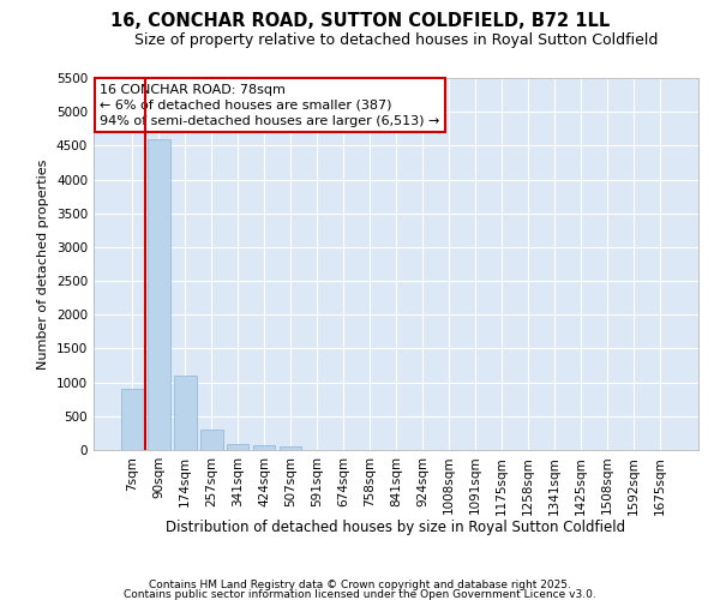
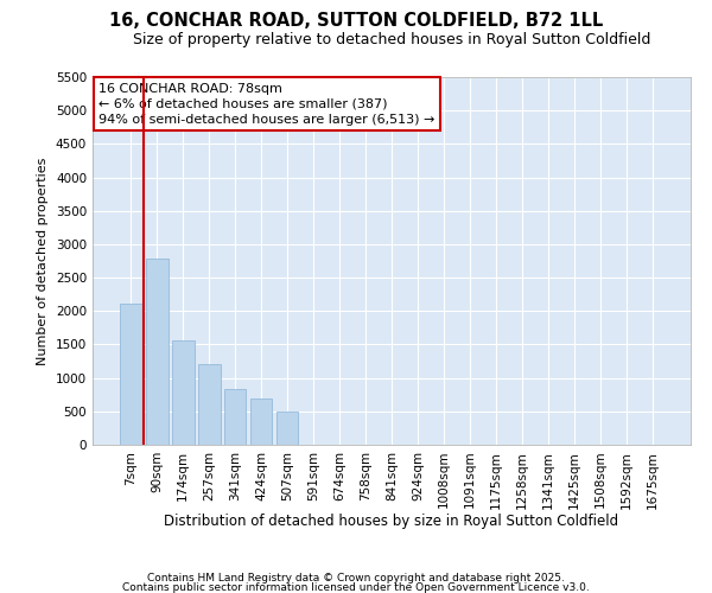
7sqm: 900 -> 2120
90sqm: 4600 -> 2780
174sqm: 1100 -> 1560
257sqm: 300 -> 1200
341sqm: 90 -> 840
424sqm: 60 -> 700
507sqm: 50 -> 500
